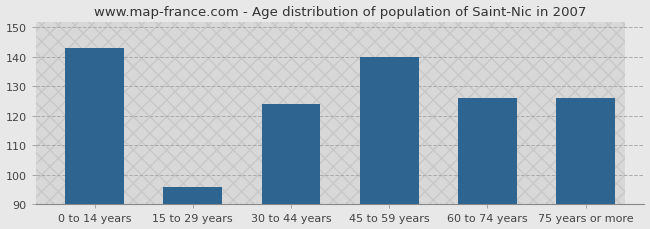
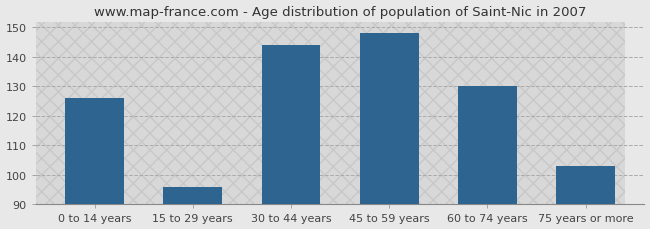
0 to 14 years: 143 -> 126
30 to 44 years: 124 -> 144
45 to 59 years: 140 -> 148
60 to 74 years: 126 -> 130
75 years or more: 126 -> 103
